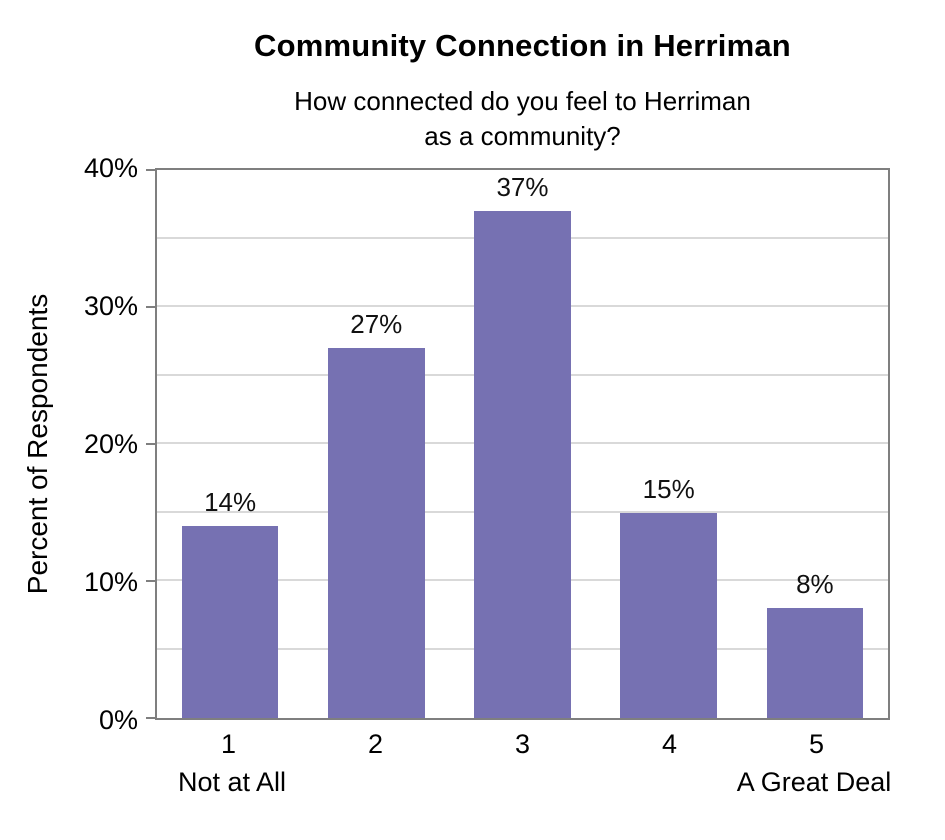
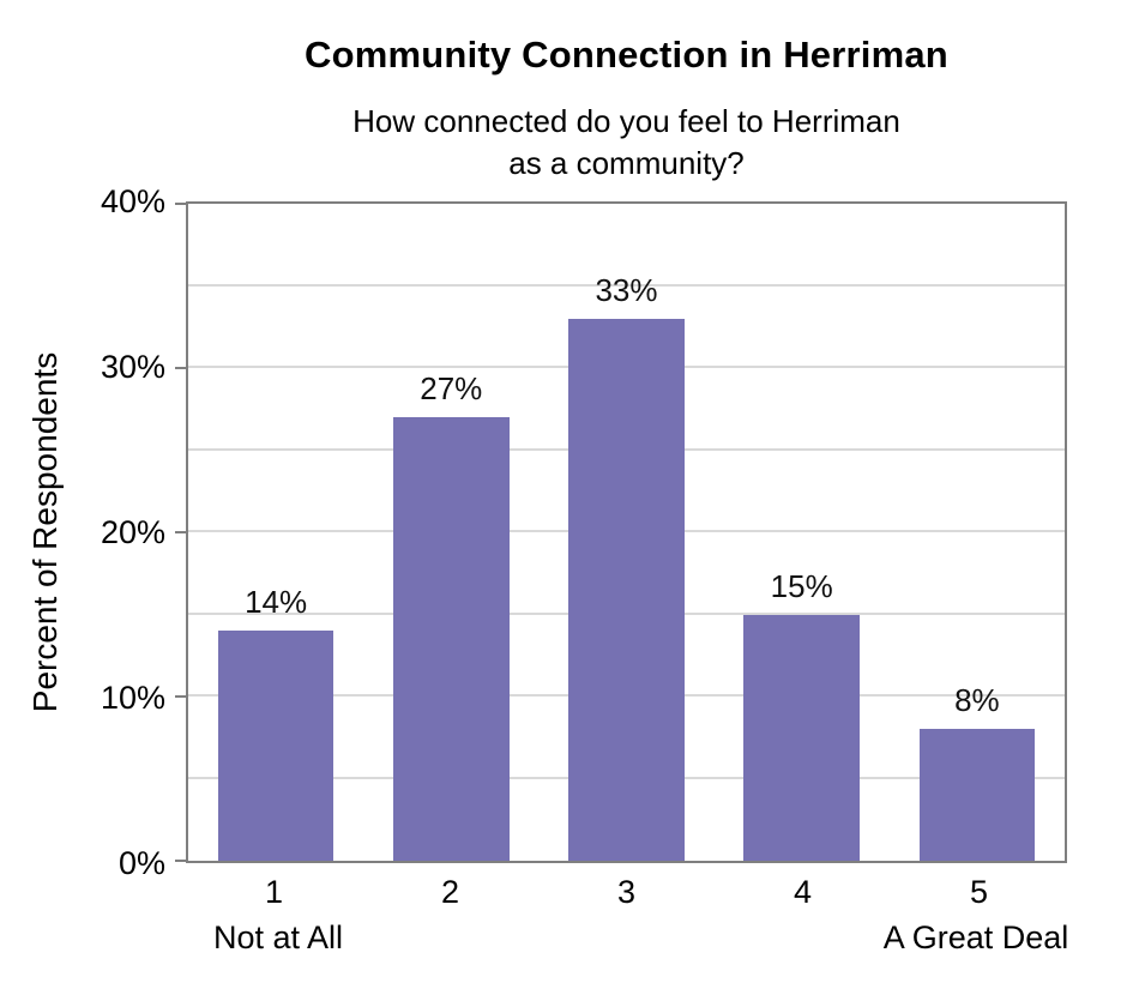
3: 37% -> 33%
